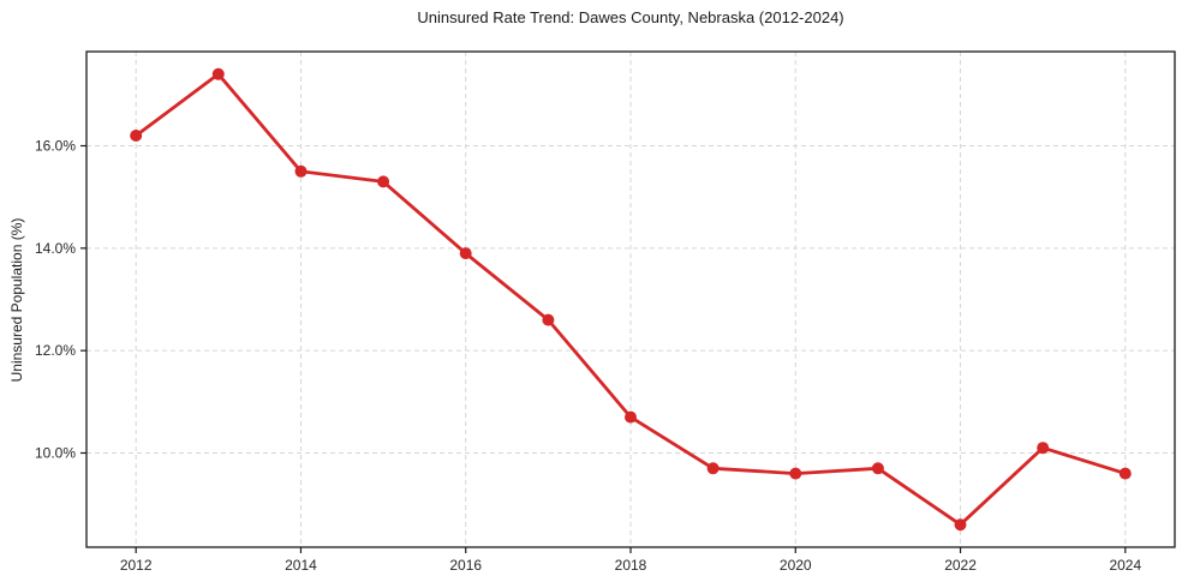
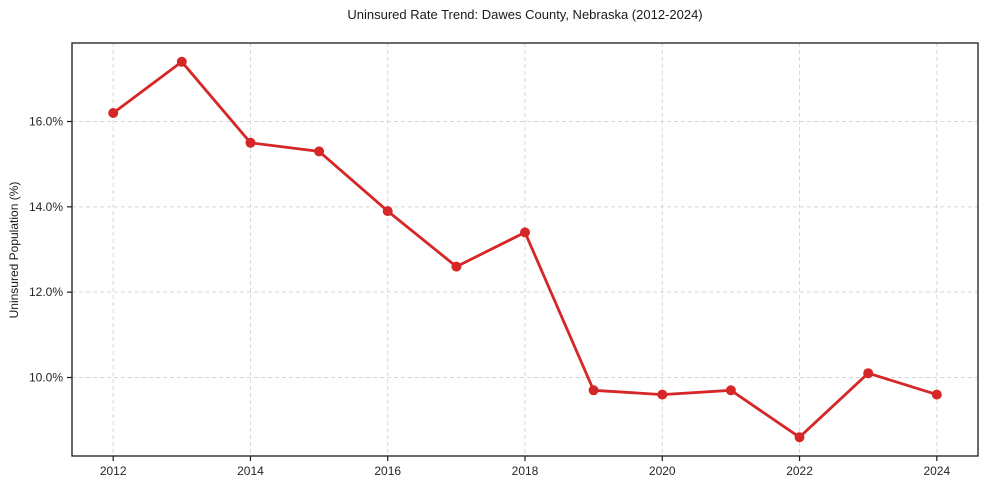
2018: 10.7% -> 13.4%
